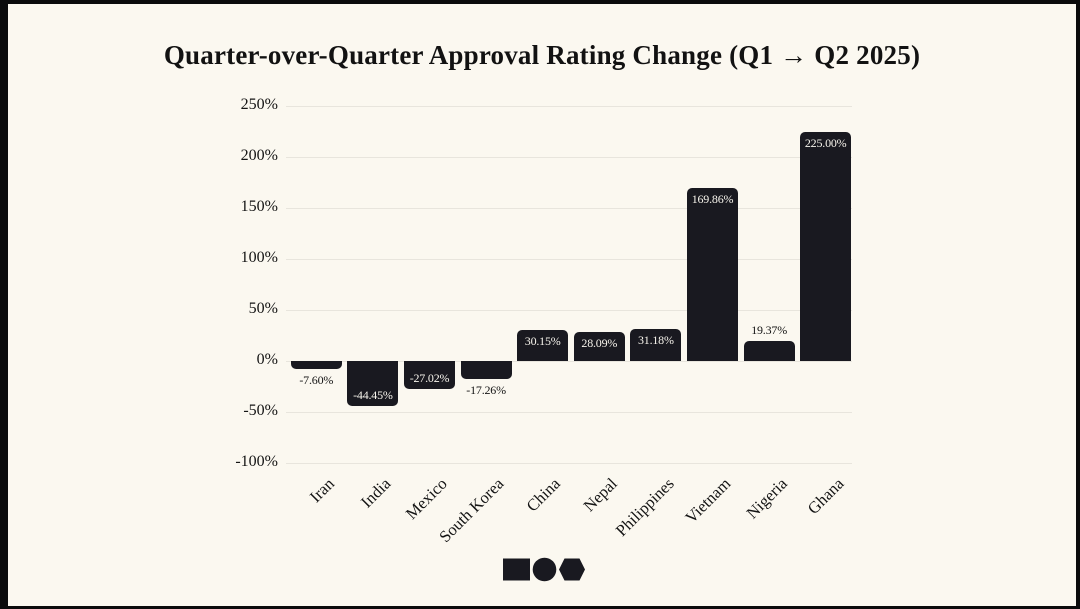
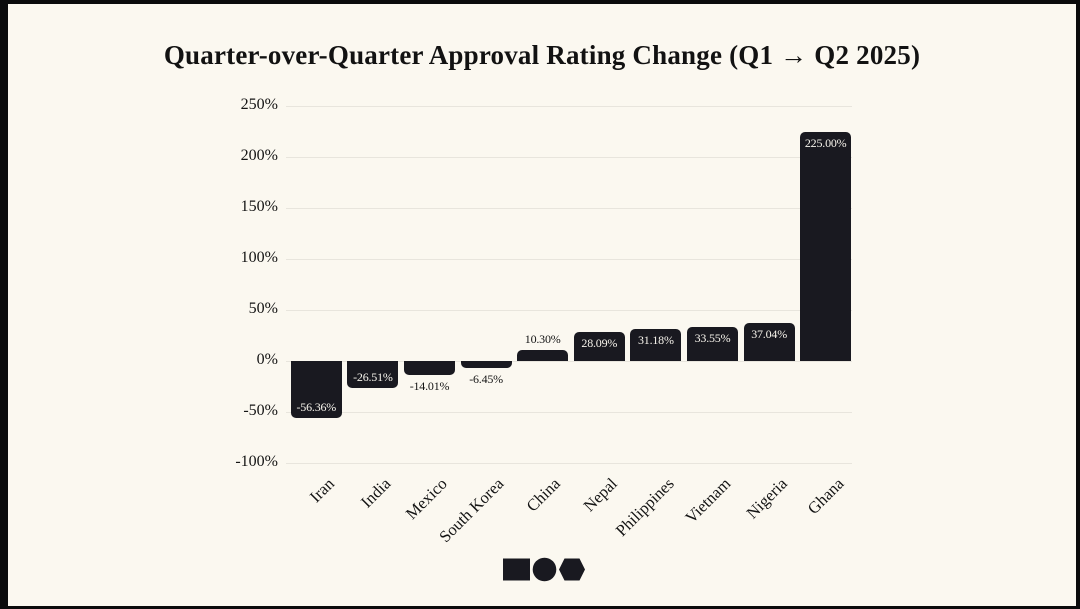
Iran: -7.60% -> -56.36%
India: -44.45% -> -26.51%
Mexico: -27.02% -> -14.01%
South Korea: -17.26% -> -6.45%
China: 30.15% -> 10.30%
Vietnam: 169.86% -> 33.55%
Nigeria: 19.37% -> 37.04%
